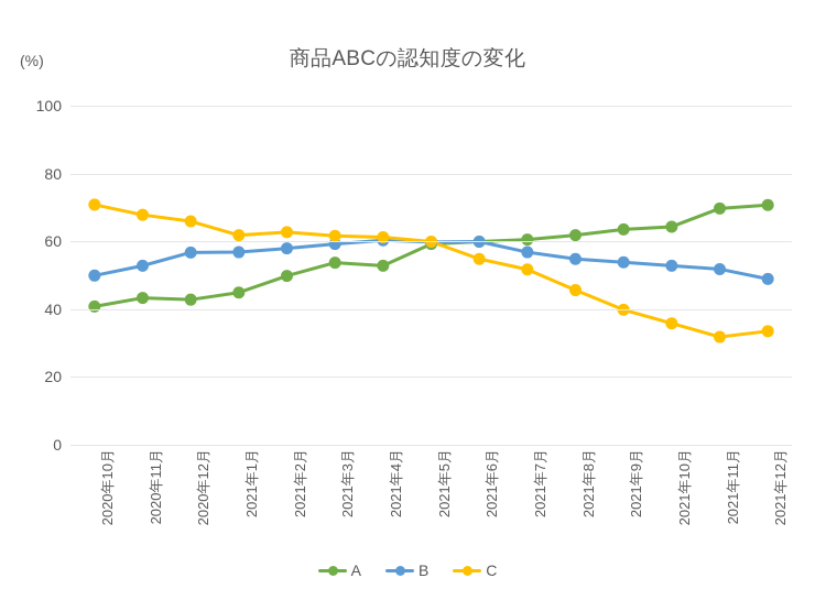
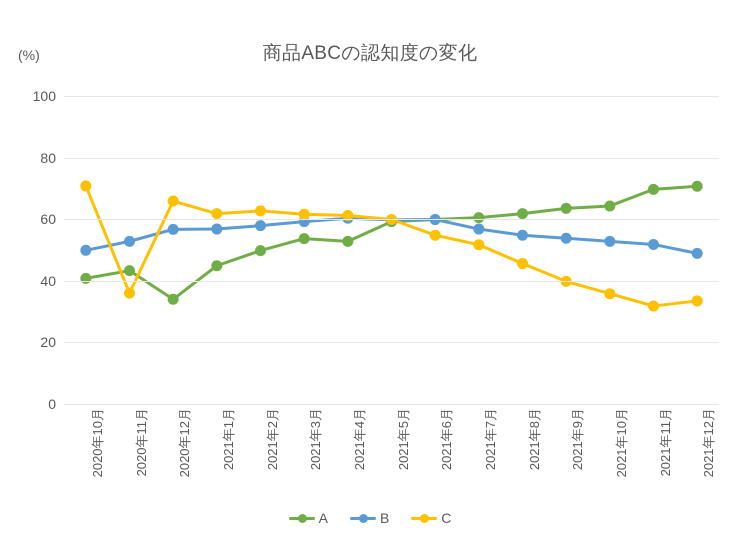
C/2020年11月: 68 -> 36
A/2020年12月: 43 -> 34
